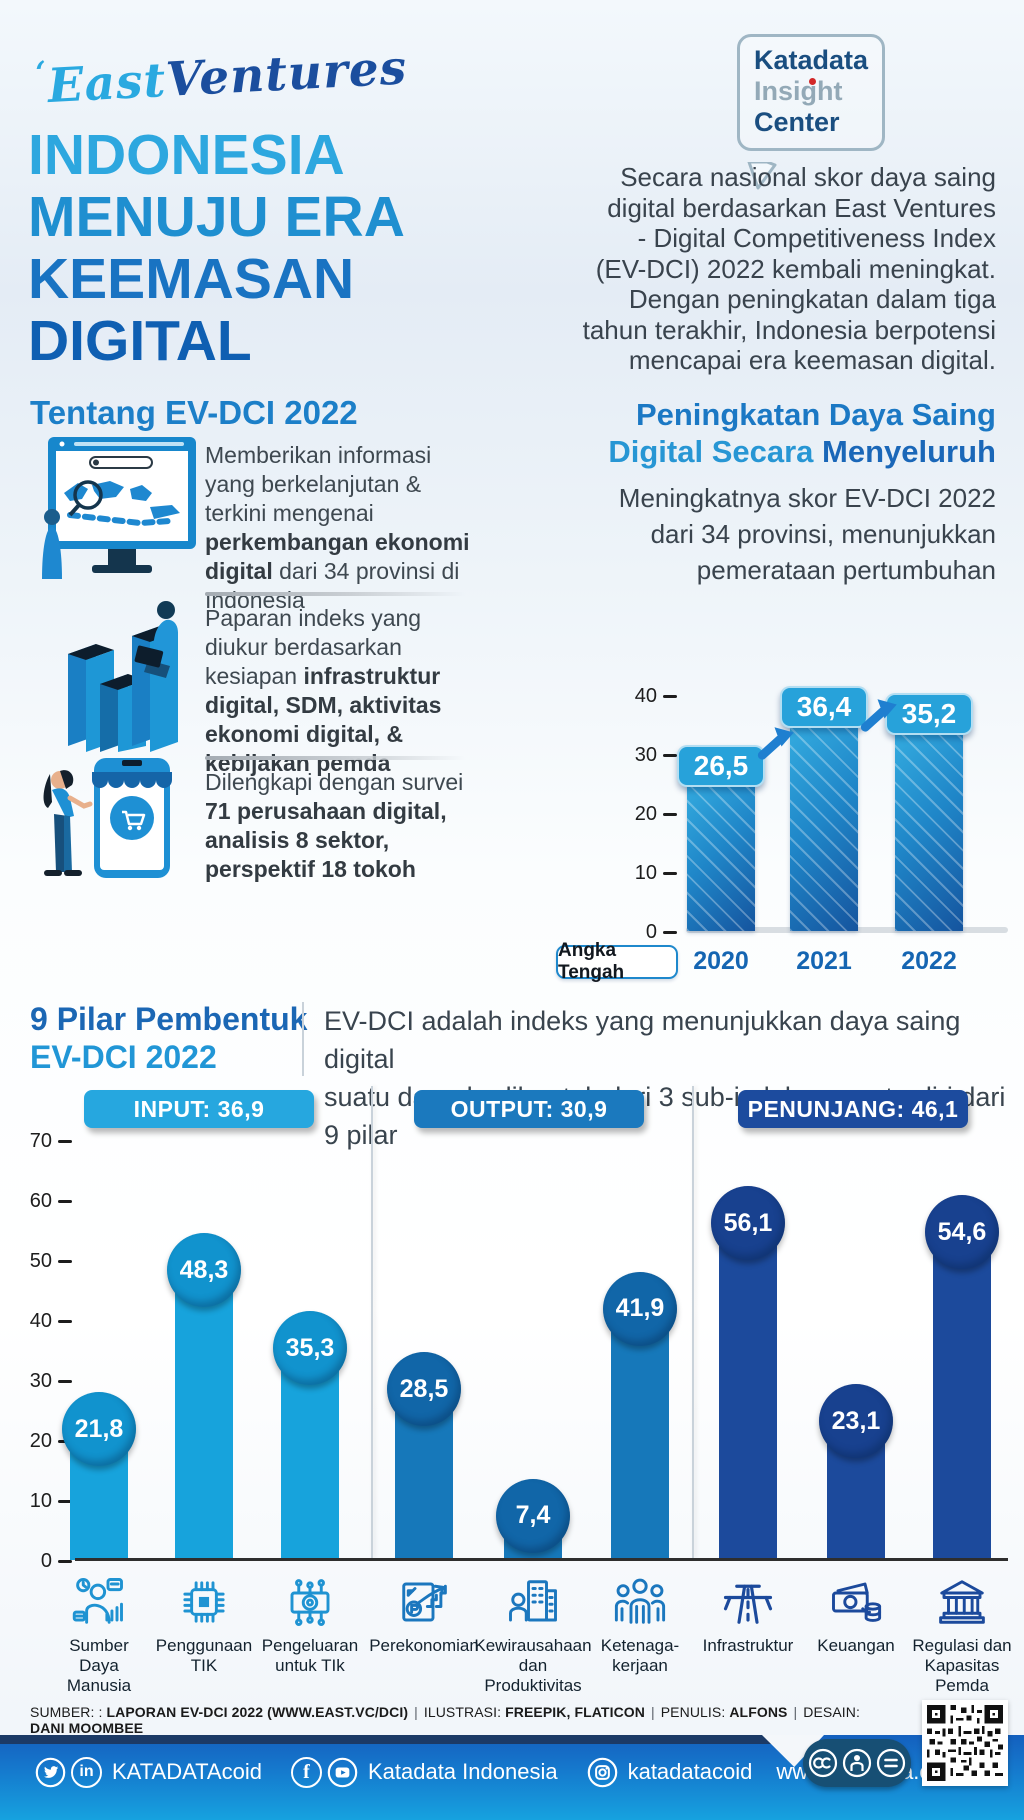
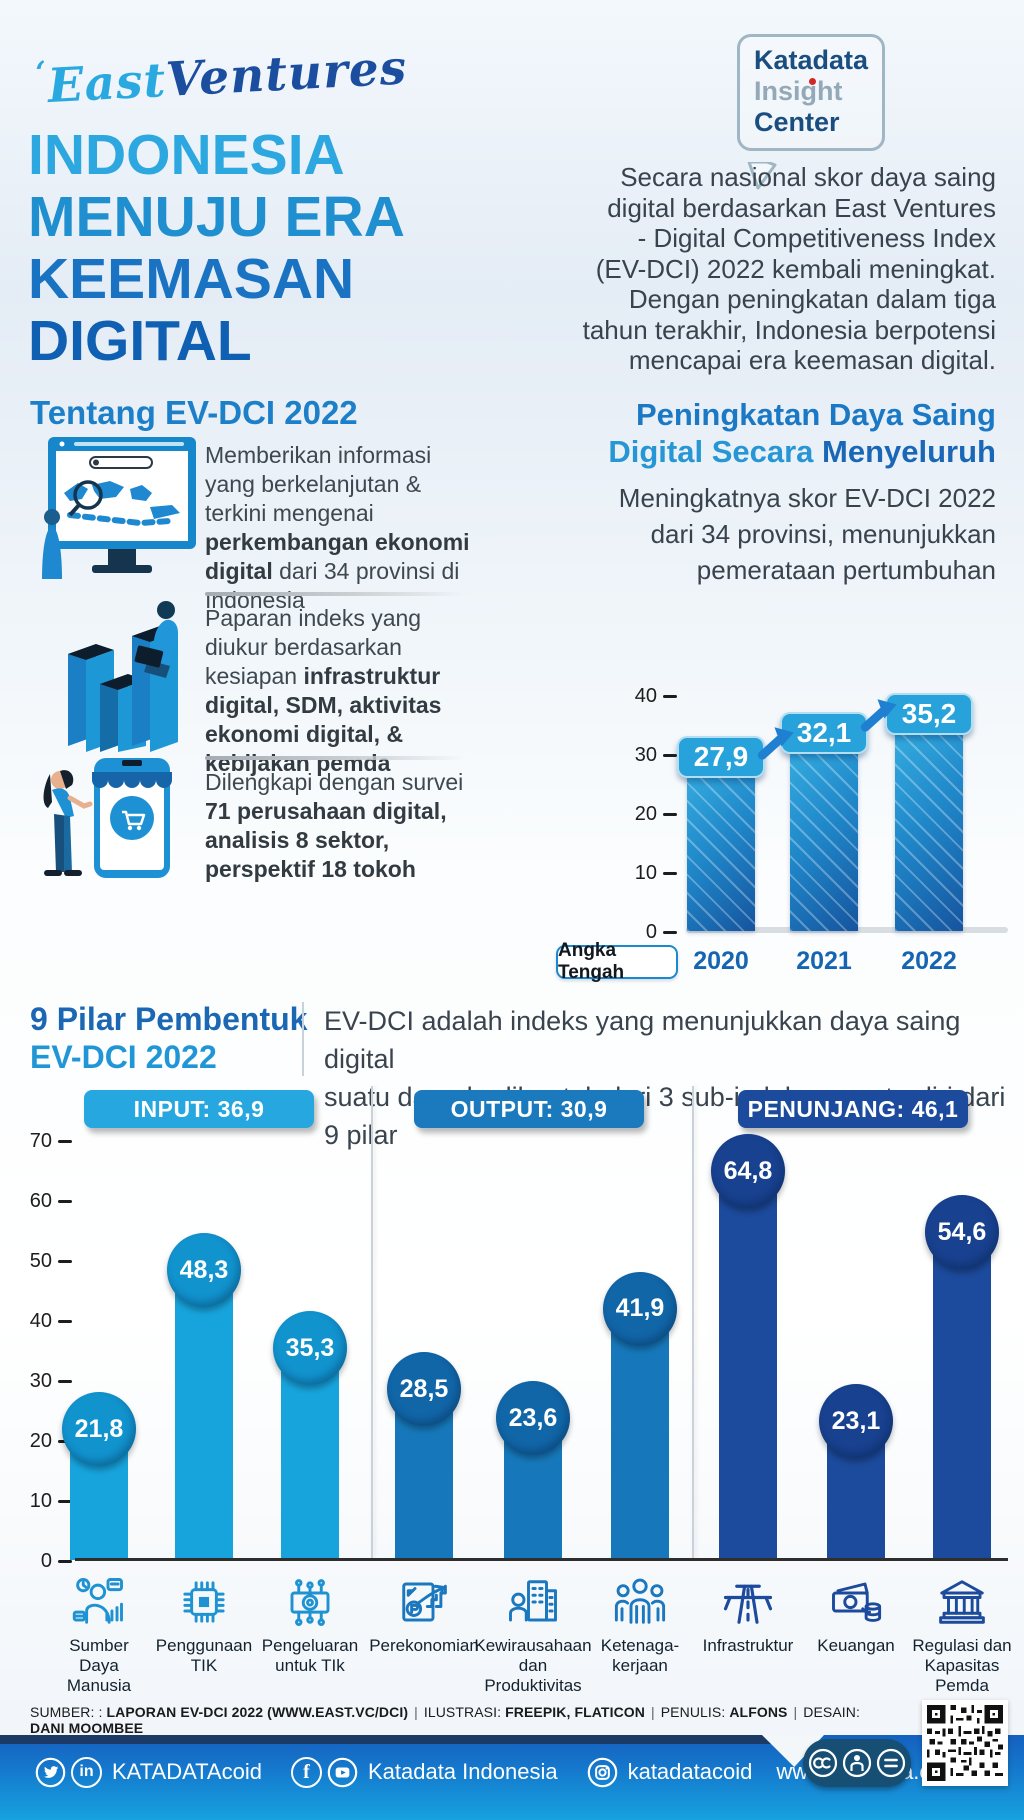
Peningkatan Daya Saing Digital Secara Menyeluruh/2020: 26,5 -> 27,9
Peningkatan Daya Saing Digital Secara Menyeluruh/2021: 36,4 -> 32,1
9 Pilar Pembentuk EV-DCI 2022/Kewirausahaan dan Produktivitas: 7,4 -> 23,6
9 Pilar Pembentuk EV-DCI 2022/Infrastruktur: 56,1 -> 64,8
